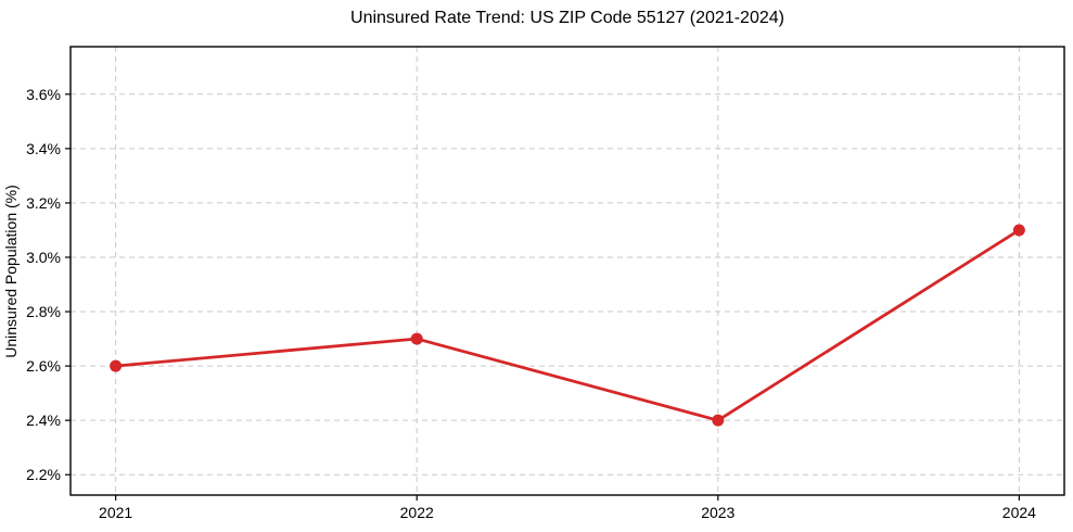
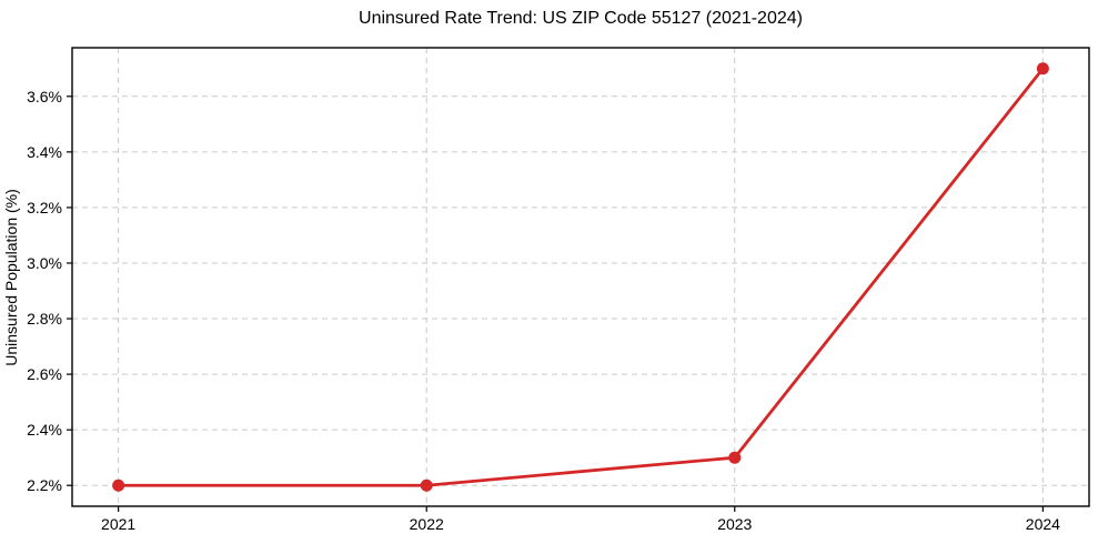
2021: 2.6% -> 2.2%
2022: 2.7% -> 2.2%
2023: 2.4% -> 2.3%
2024: 3.1% -> 3.7%
